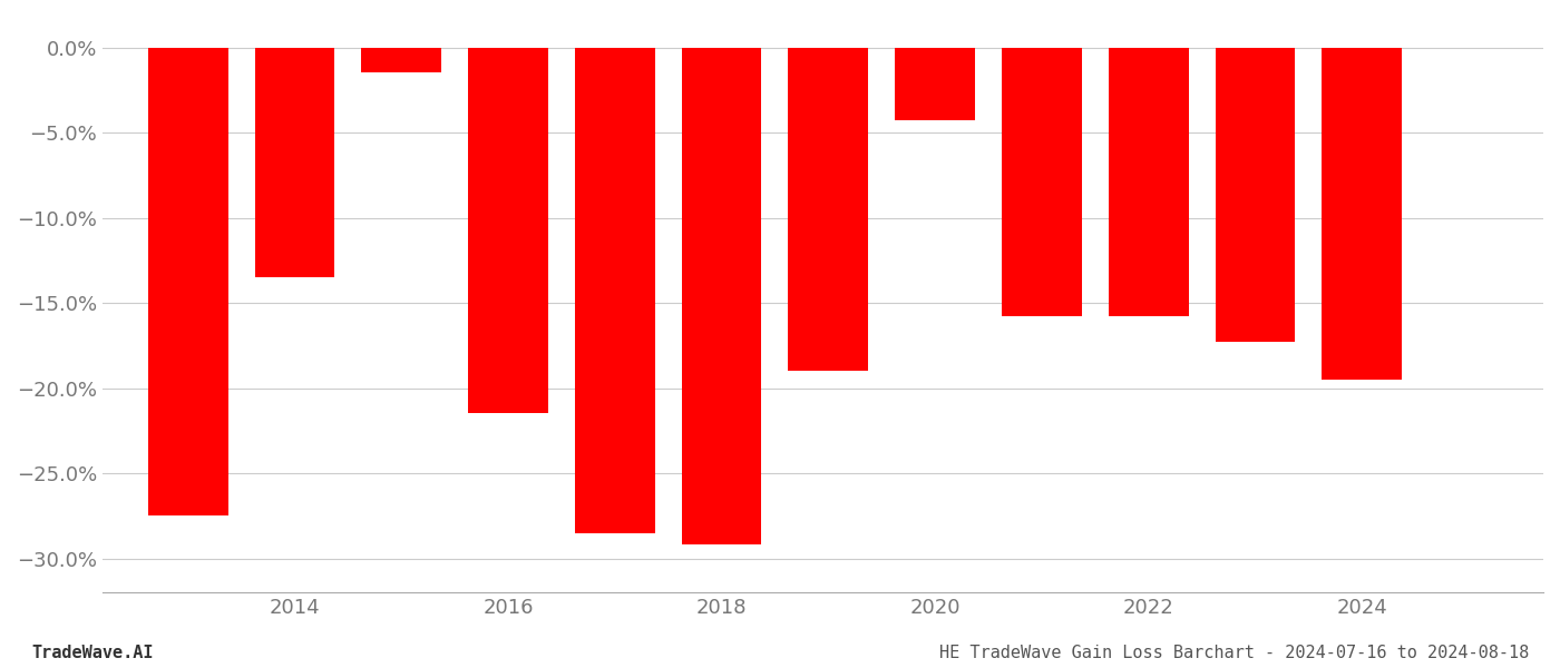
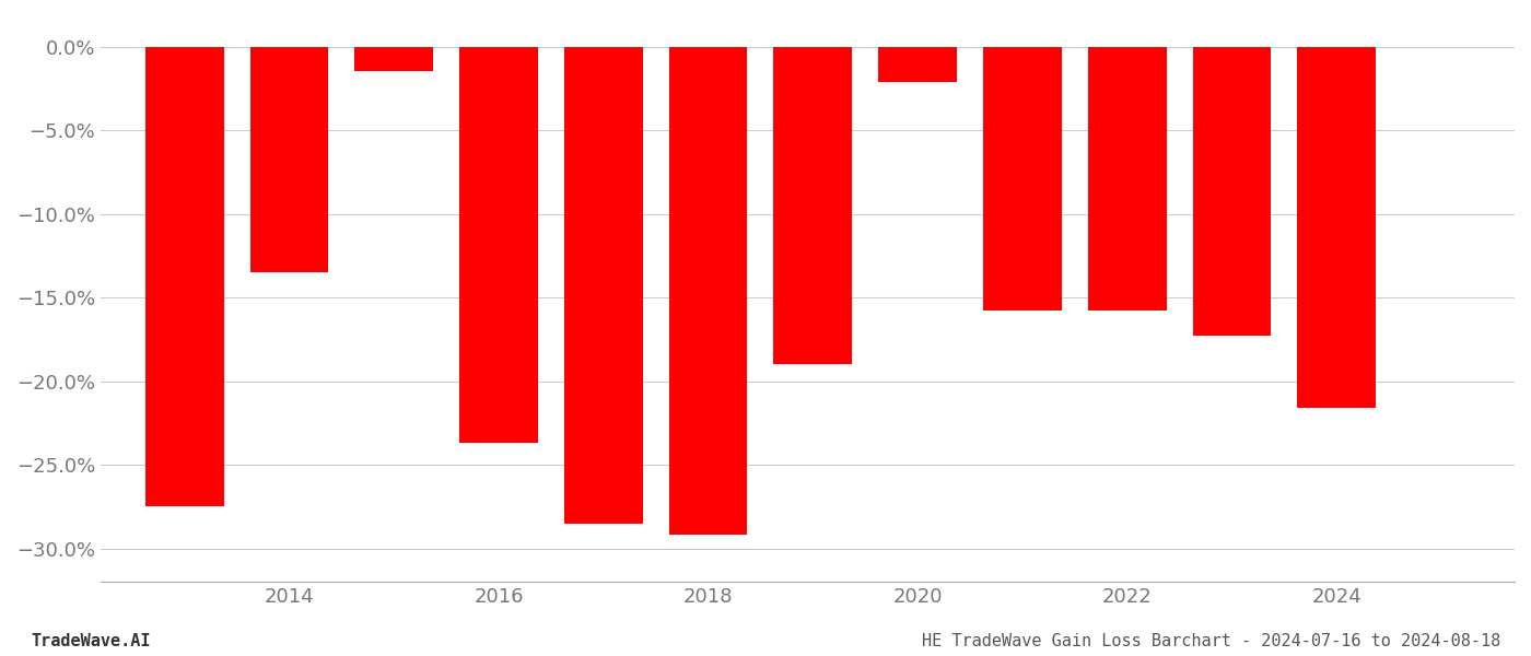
2016: -21.5% -> -23.7%
2020: -4.3% -> -2.1%
2024: -19.5% -> -21.6%
